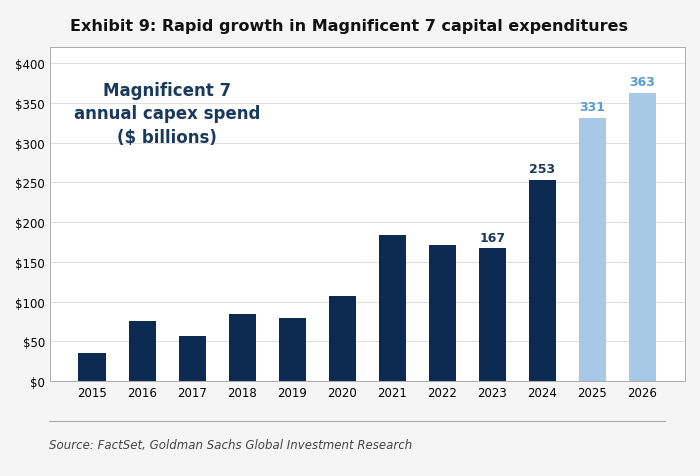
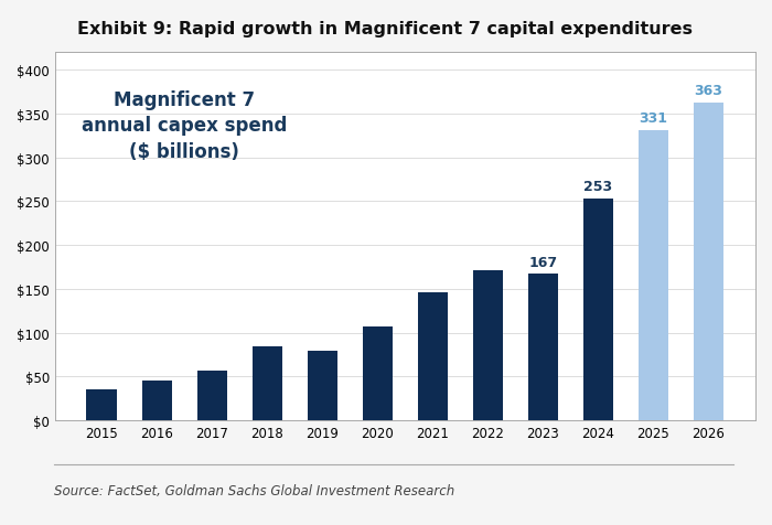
2016: $76 -> $46
2021: $184 -> $146
